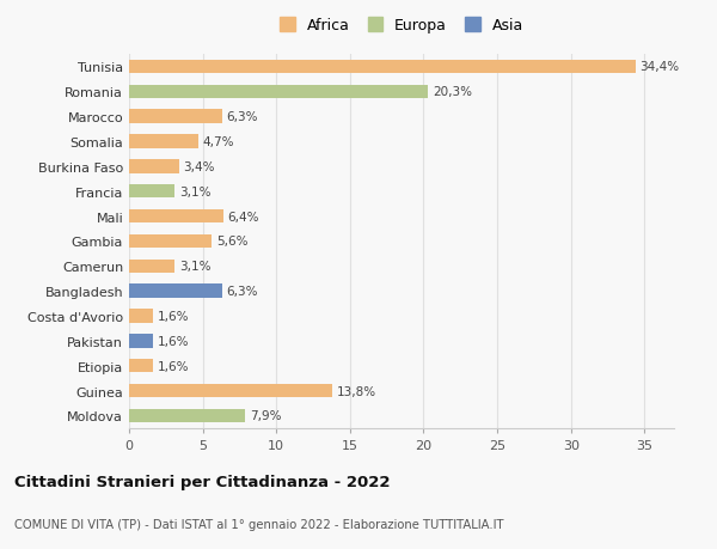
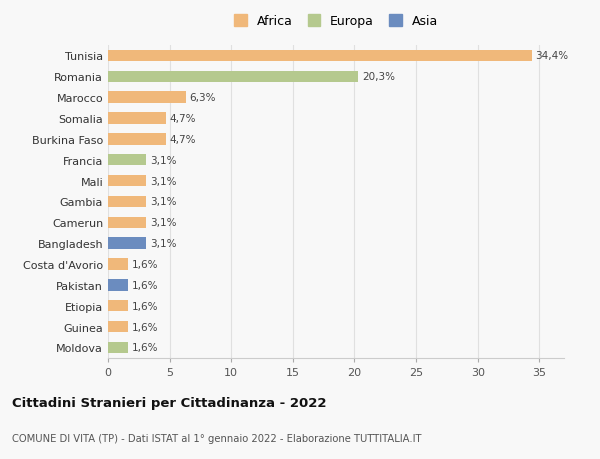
Burkina Faso: 3,4% -> 4,7%
Mali: 6,4% -> 3,1%
Gambia: 5,6% -> 3,1%
Bangladesh: 6,3% -> 3,1%
Guinea: 13,8% -> 1,6%
Moldova: 7,9% -> 1,6%
